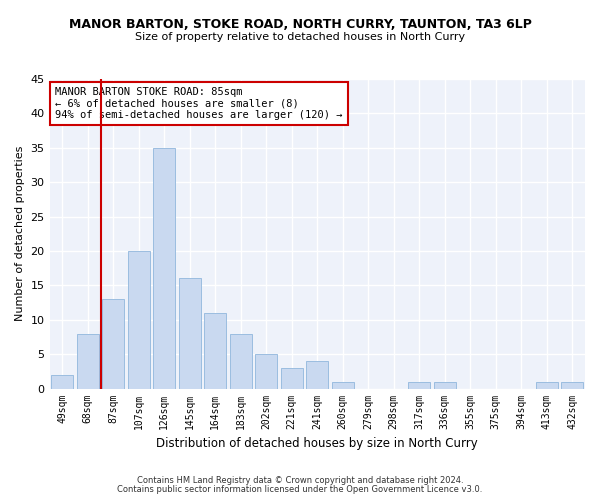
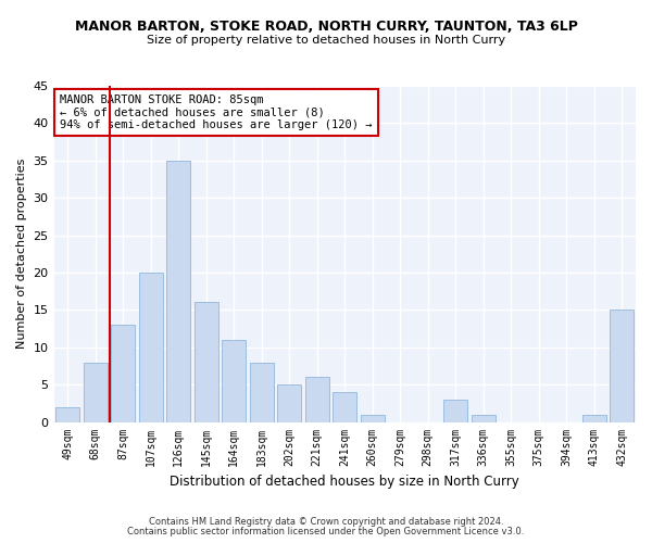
221sqm: 3 -> 6
317sqm: 1 -> 3
432sqm: 1 -> 15
